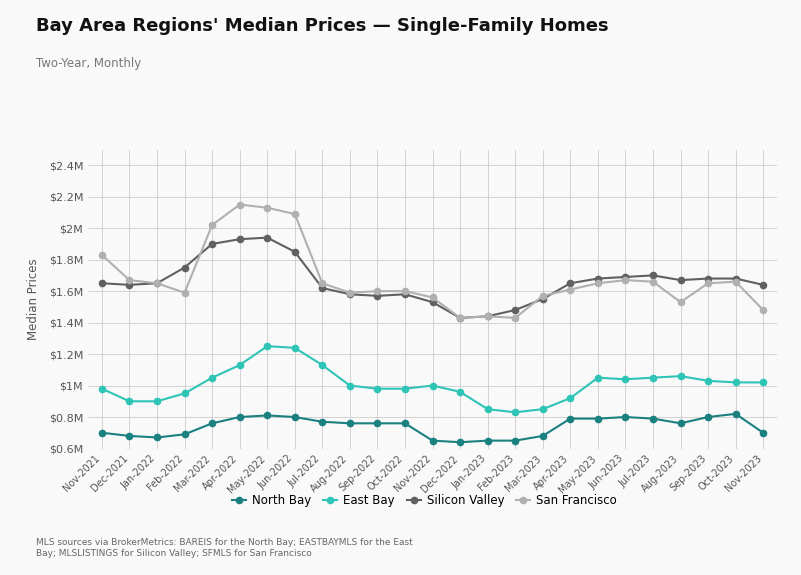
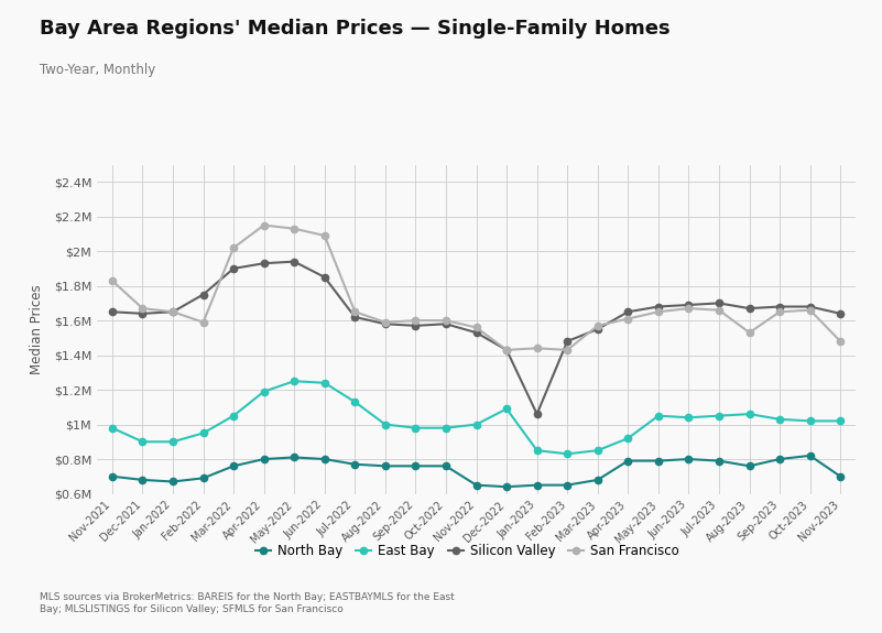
East Bay/Apr-2022: $1.13M -> $1.19M
East Bay/Dec-2022: $0.96M -> $1.09M
Silicon Valley/Jan-2023: $1.44M -> $1.06M
